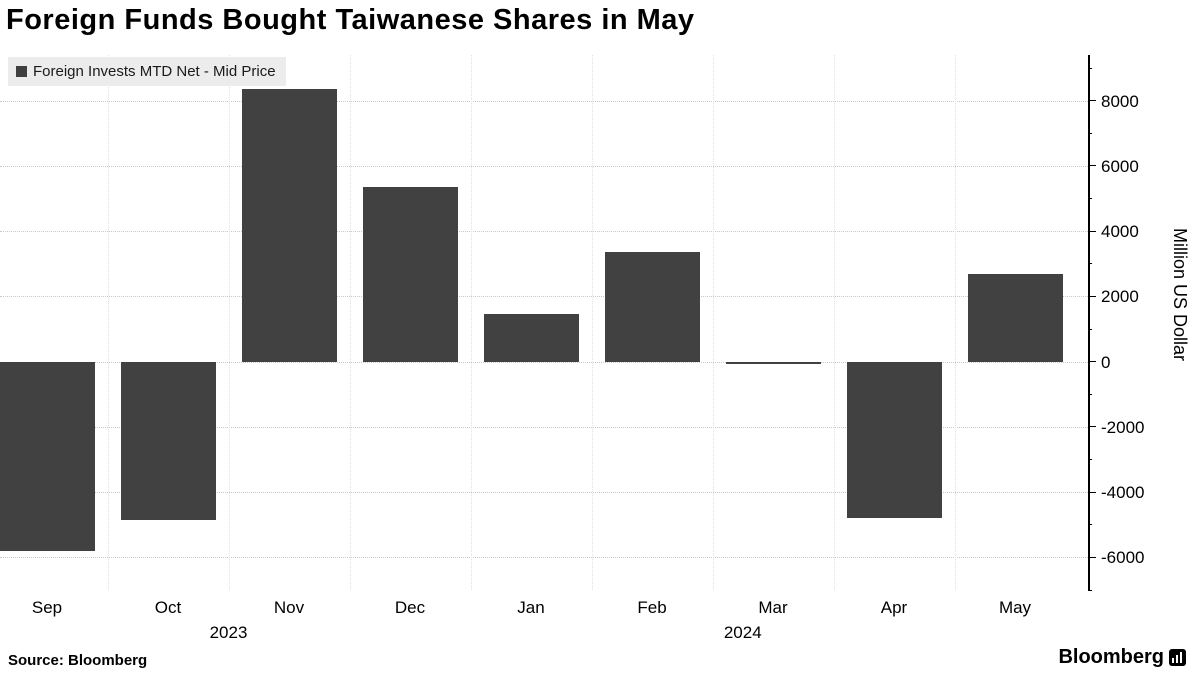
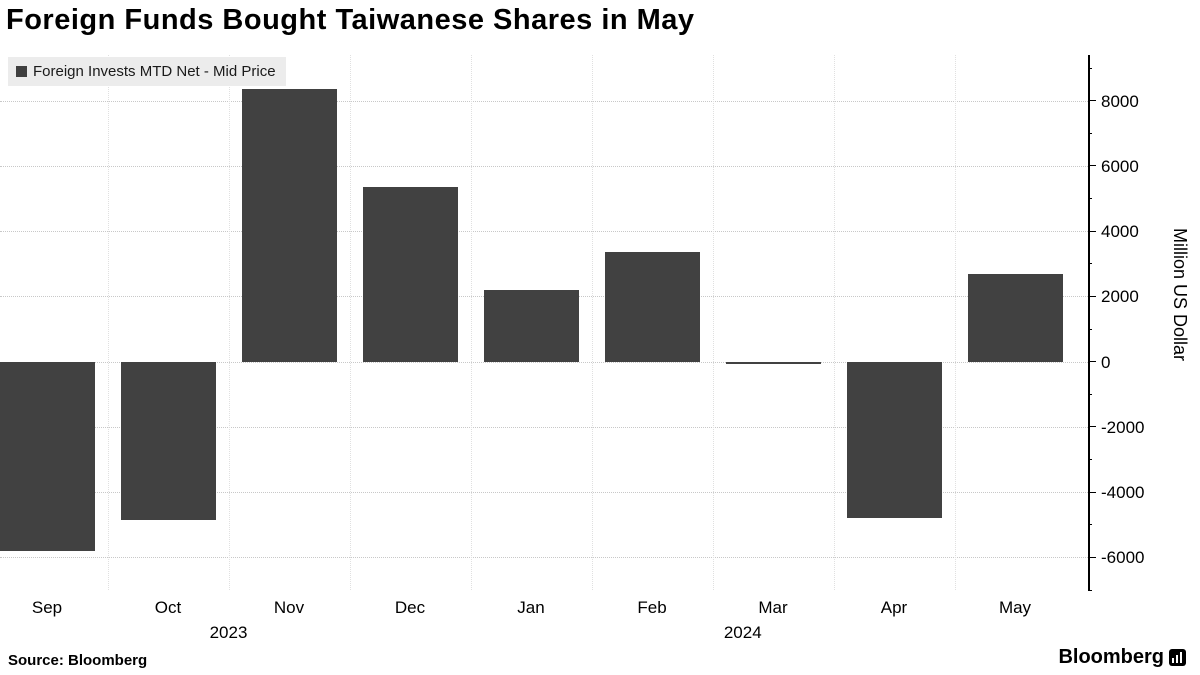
Jan: 1400 -> 2200
